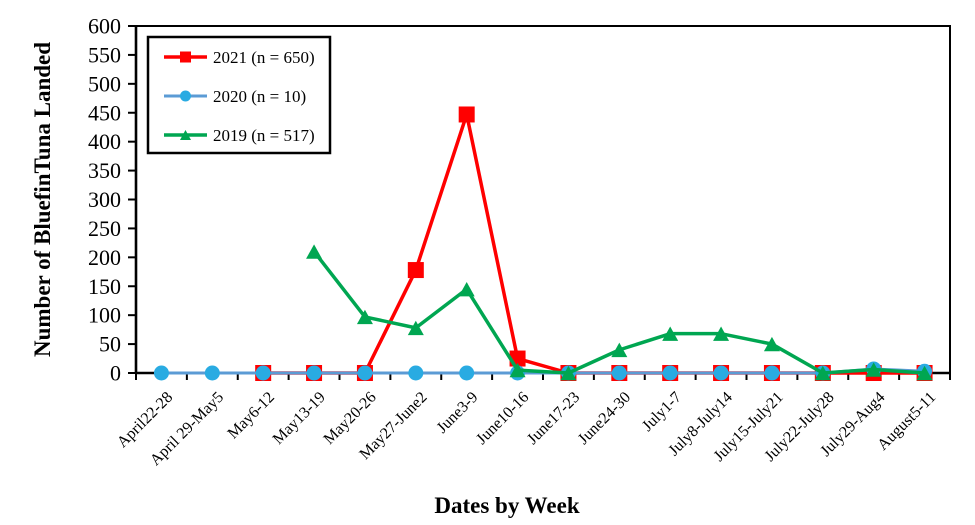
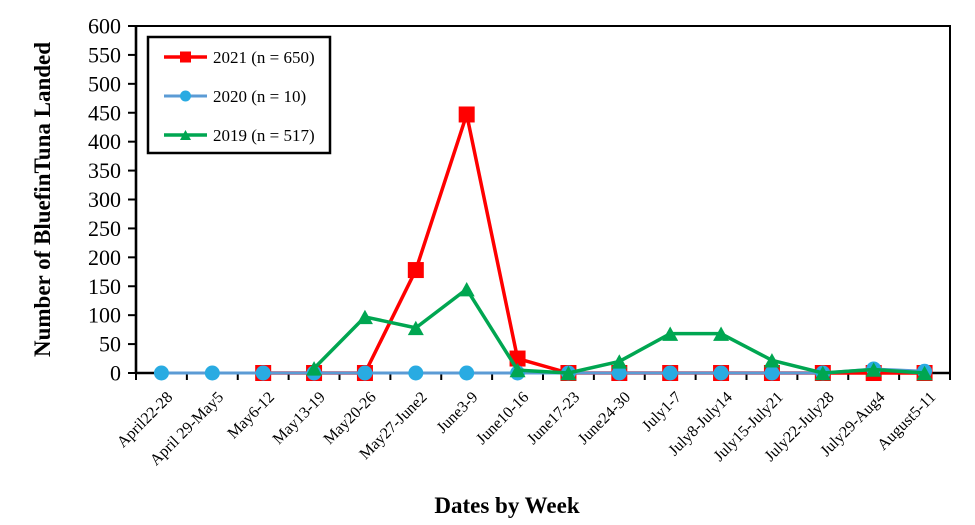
2019 (n = 517)/May13-19: 210 -> 10
2019 (n = 517)/June24-30: 40 -> 20
2019 (n = 517)/July15-July21: 50 -> 20
